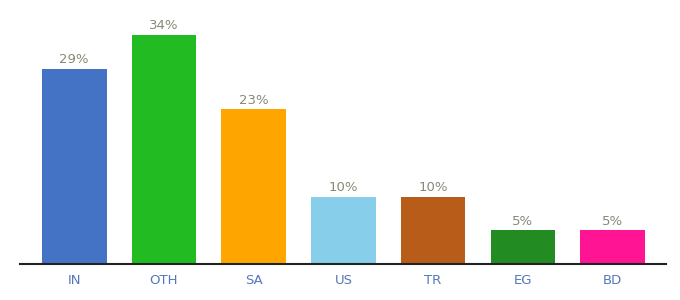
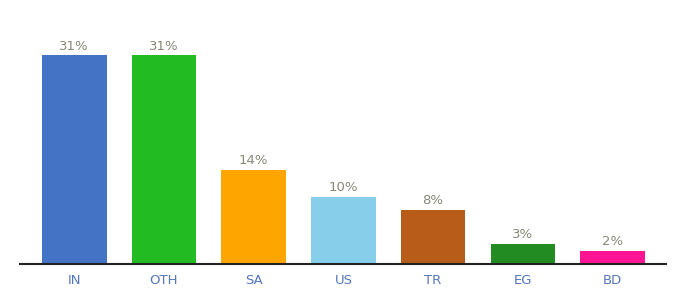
IN: 29% -> 31%
OTH: 34% -> 31%
SA: 23% -> 14%
TR: 10% -> 8%
EG: 5% -> 3%
BD: 5% -> 2%
